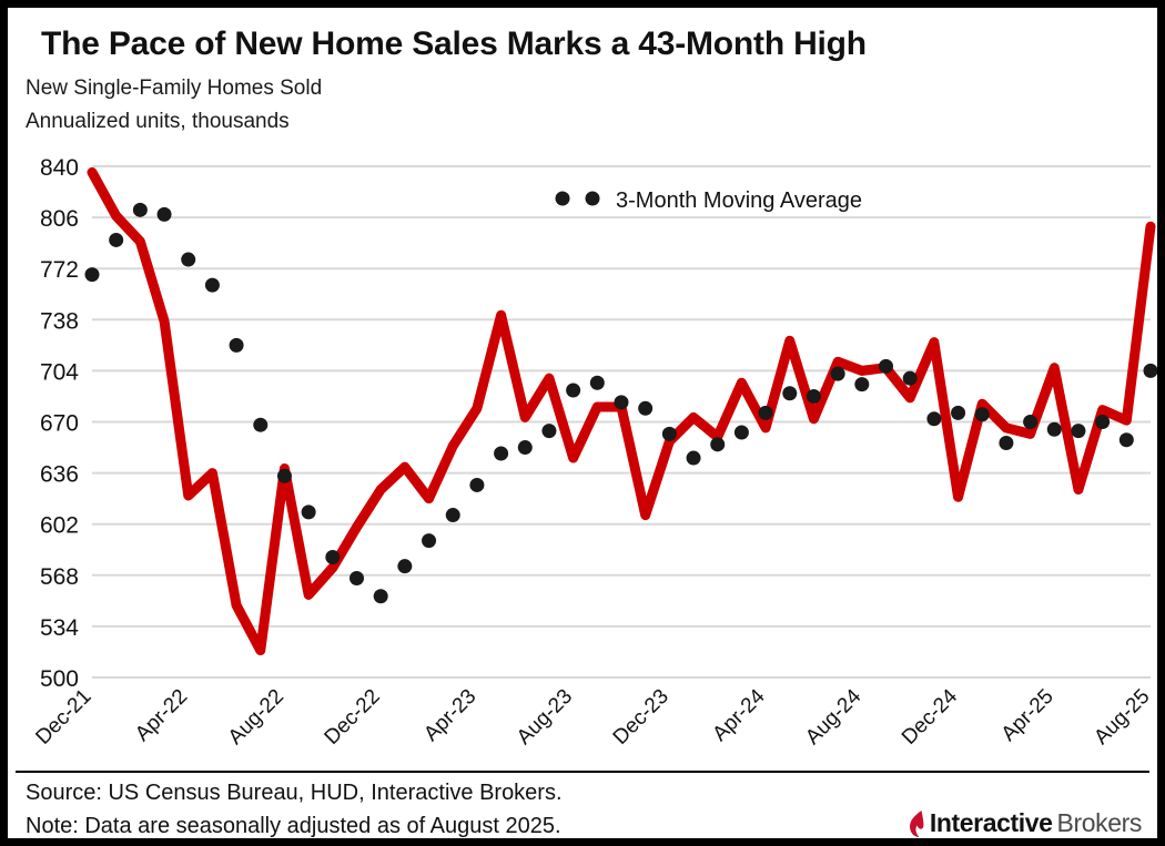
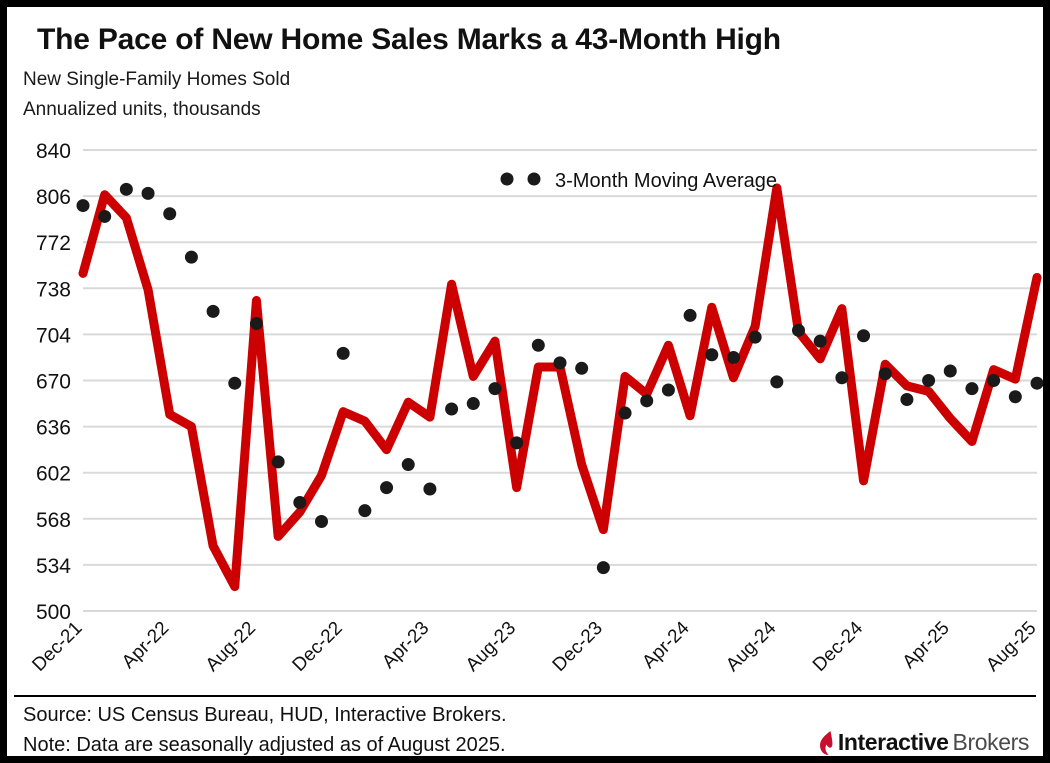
New Single-Family Homes Sold/Dec-21: 836 -> 749
3-Month Moving Average/Dec-21: 768 -> 799
New Single-Family Homes Sold/Apr-22: 621 -> 645
3-Month Moving Average/Apr-22: 778 -> 793
New Single-Family Homes Sold/Aug-22: 639 -> 729
3-Month Moving Average/Aug-22: 634 -> 712
New Single-Family Homes Sold/Dec-22: 625 -> 647
3-Month Moving Average/Dec-22: 554 -> 690
New Single-Family Homes Sold/Apr-23: 679 -> 643
3-Month Moving Average/Apr-23: 628 -> 590
New Single-Family Homes Sold/Aug-23: 646 -> 591
3-Month Moving Average/Aug-23: 691 -> 624
New Single-Family Homes Sold/Dec-23: 657 -> 560
3-Month Moving Average/Dec-23: 662 -> 532
New Single-Family Homes Sold/Apr-24: 666 -> 644
3-Month Moving Average/Apr-24: 676 -> 718
New Single-Family Homes Sold/Aug-24: 704 -> 812
3-Month Moving Average/Aug-24: 695 -> 669
New Single-Family Homes Sold/Dec-24: 620 -> 596
3-Month Moving Average/Dec-24: 676 -> 703
New Single-Family Homes Sold/Apr-25: 706 -> 642
3-Month Moving Average/Apr-25: 665 -> 677
New Single-Family Homes Sold/Aug-25: 800 -> 746
3-Month Moving Average/Aug-25: 704 -> 668
